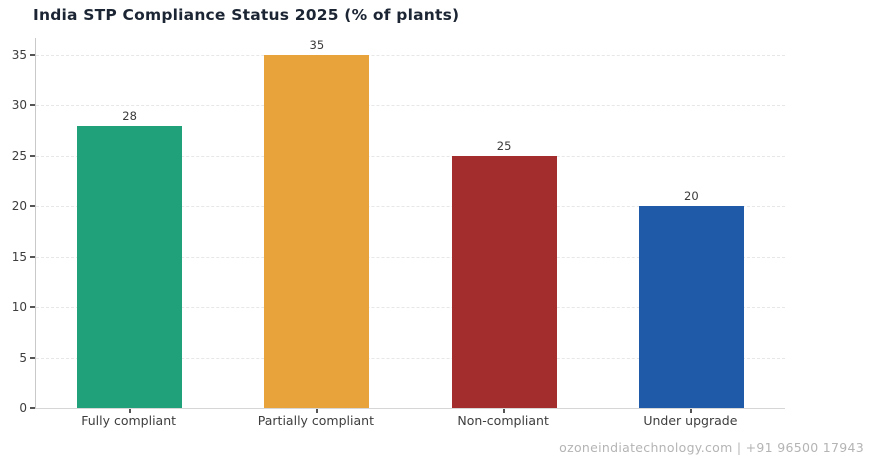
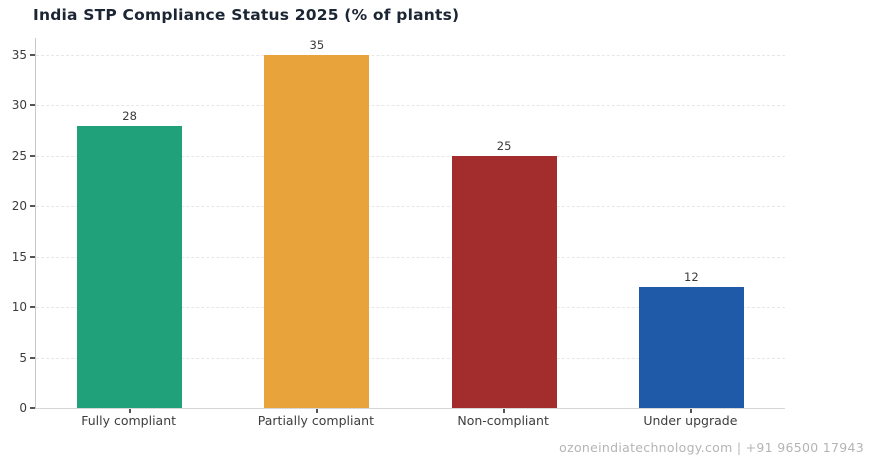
Under upgrade: 20 -> 12
